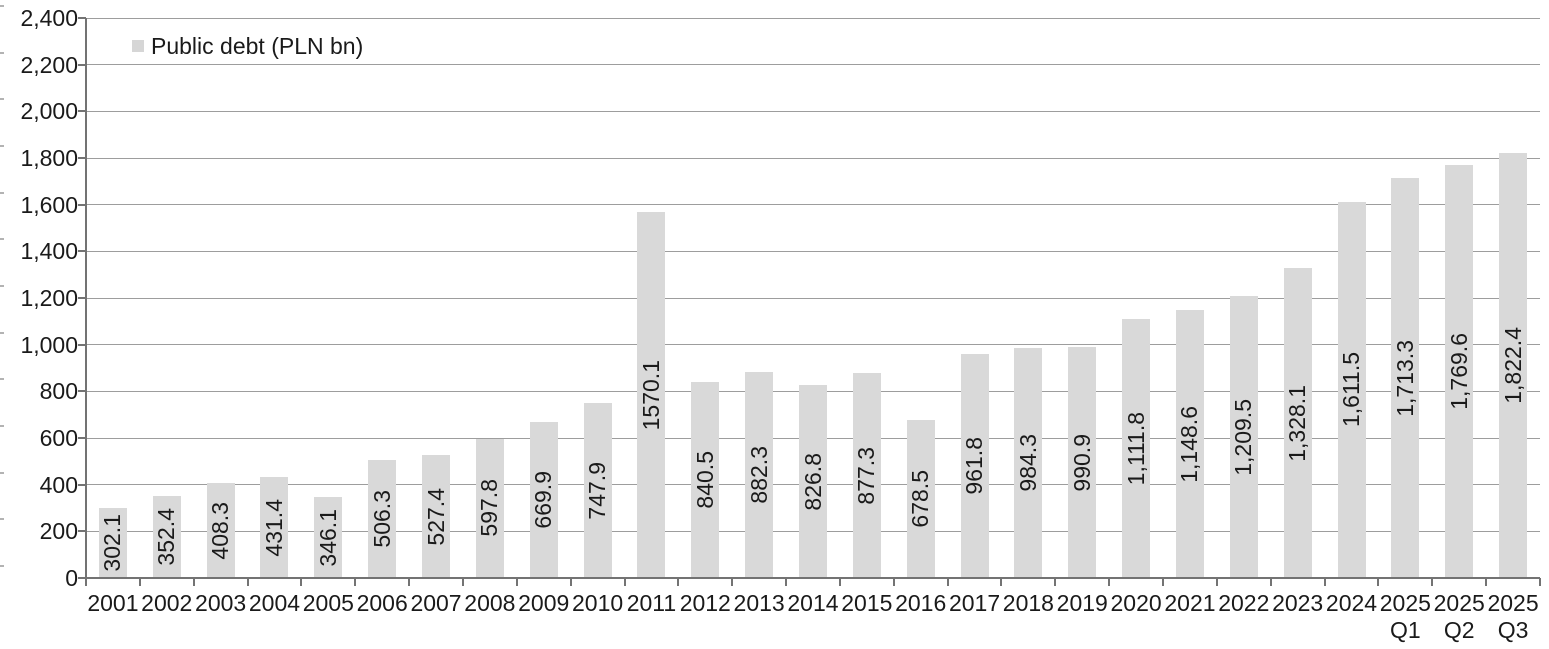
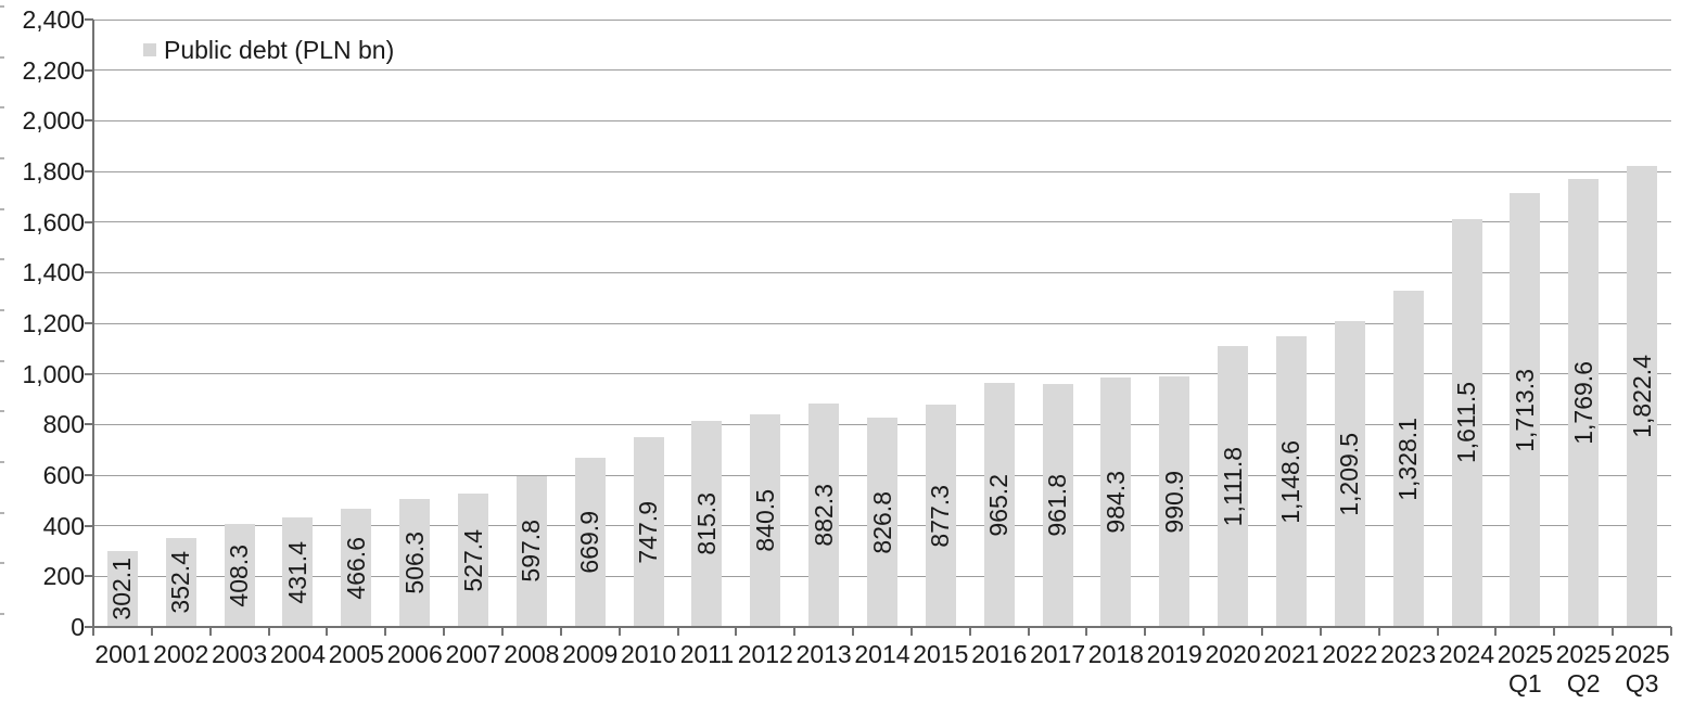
2005: 346.1 -> 466.6
2011: 1570.1 -> 815.3
2016: 678.5 -> 965.2
